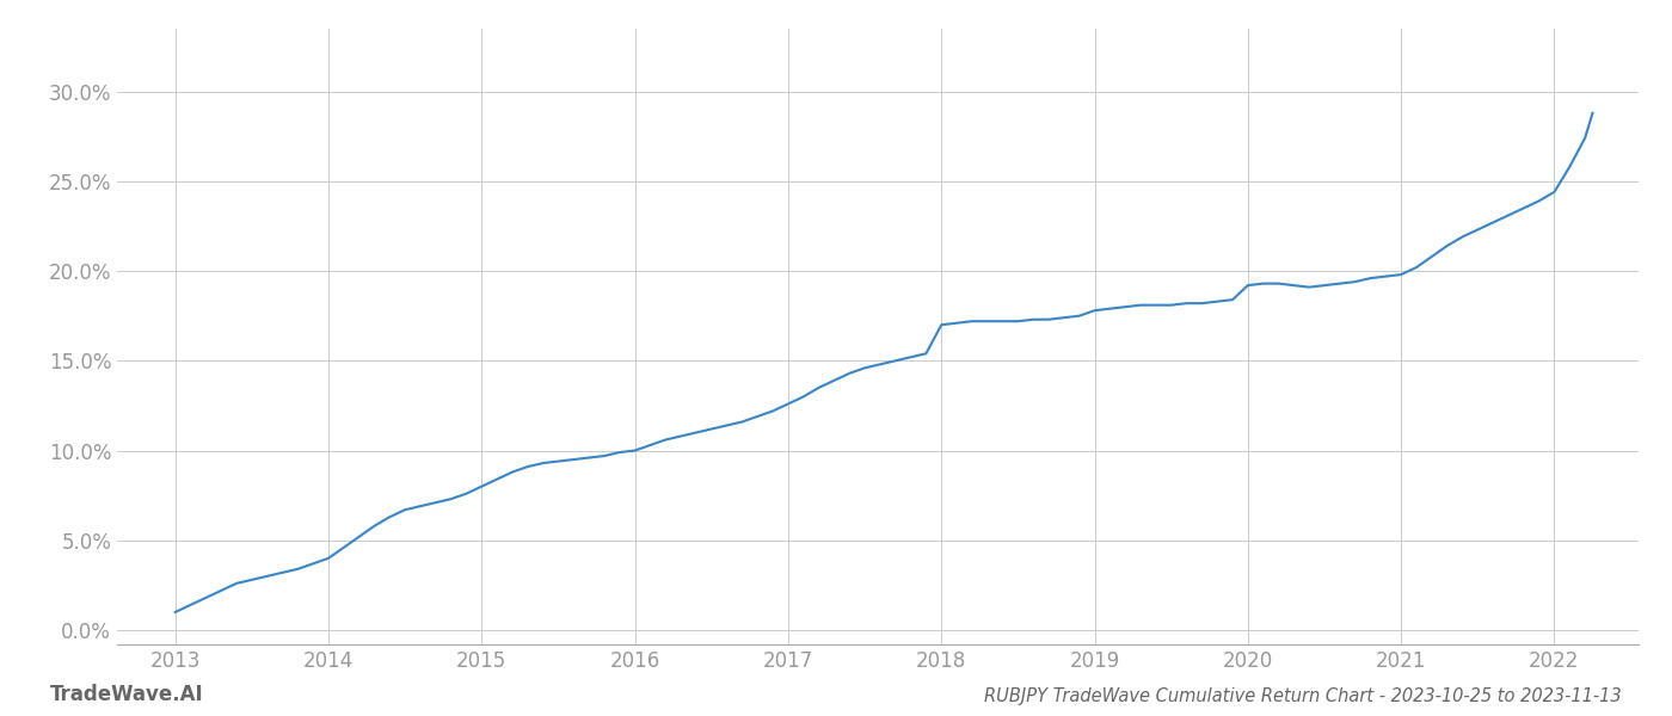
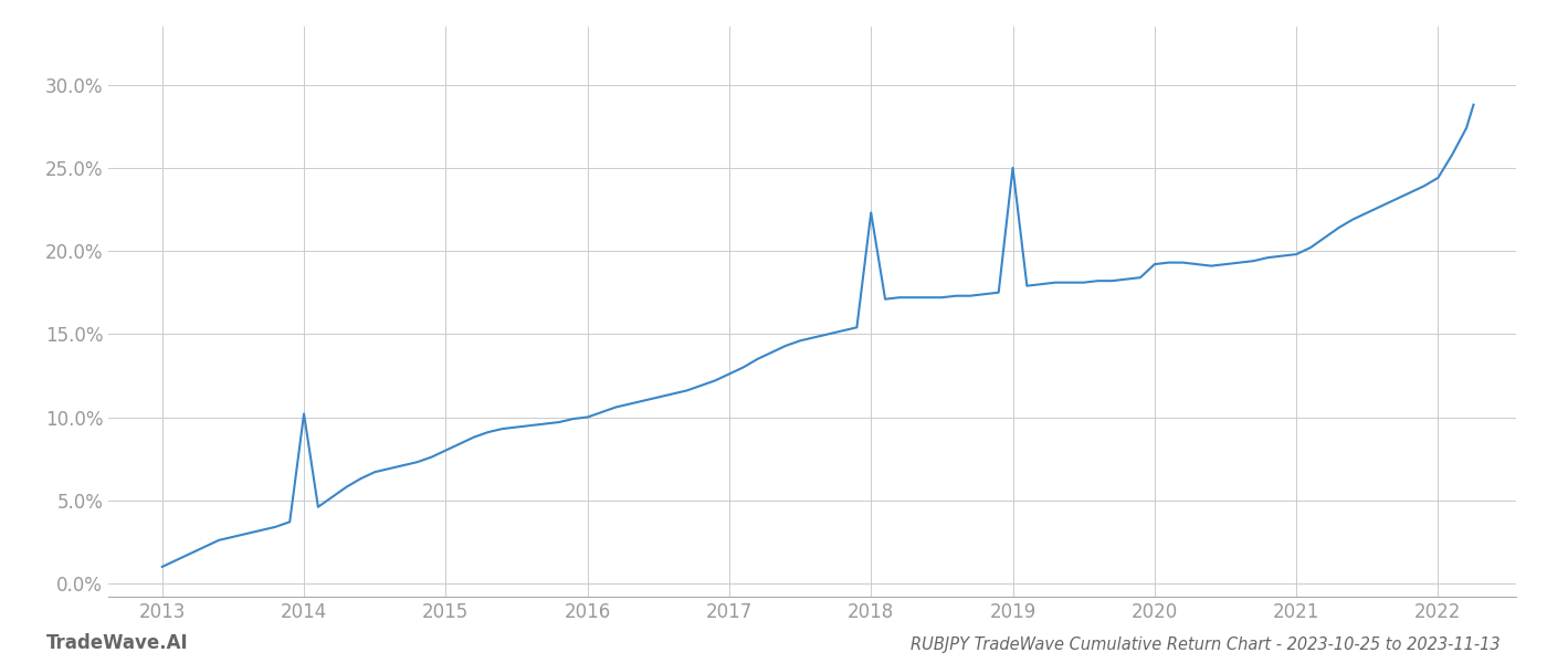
2014: 4.0% -> 10.2%
2018: 17.0% -> 22.3%
2019: 17.8% -> 25.0%
